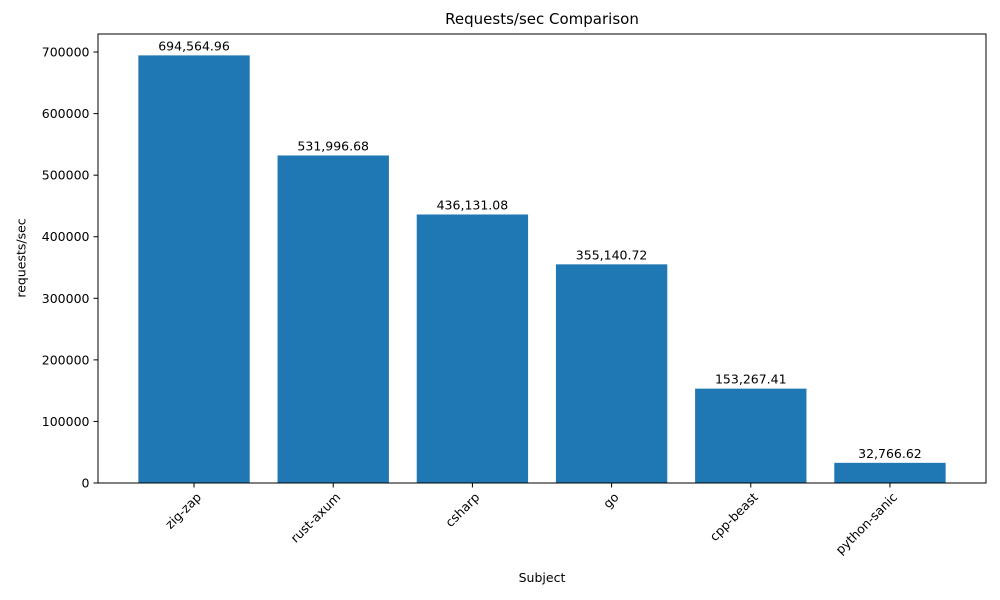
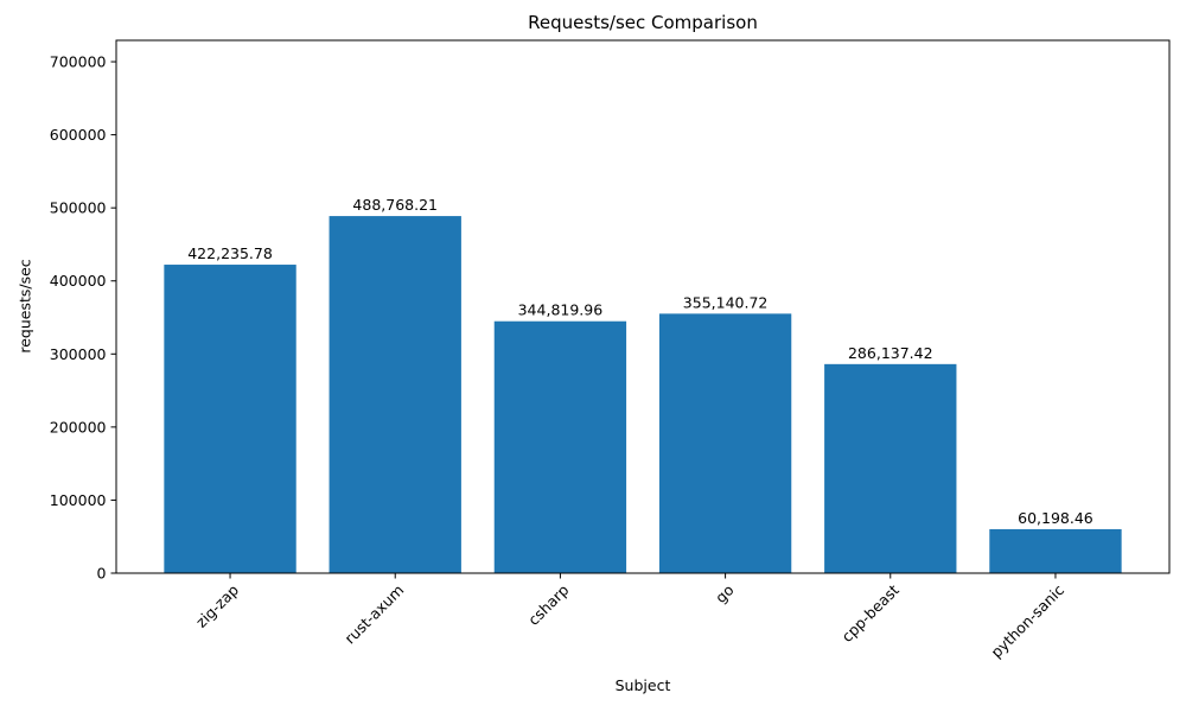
zig-zap: 694,564.96 -> 422,235.78
rust-axum: 531,996.68 -> 488,768.21
csharp: 436,131.08 -> 344,819.96
cpp-beast: 153,267.41 -> 286,137.42
python-sanic: 32,766.62 -> 60,198.46
